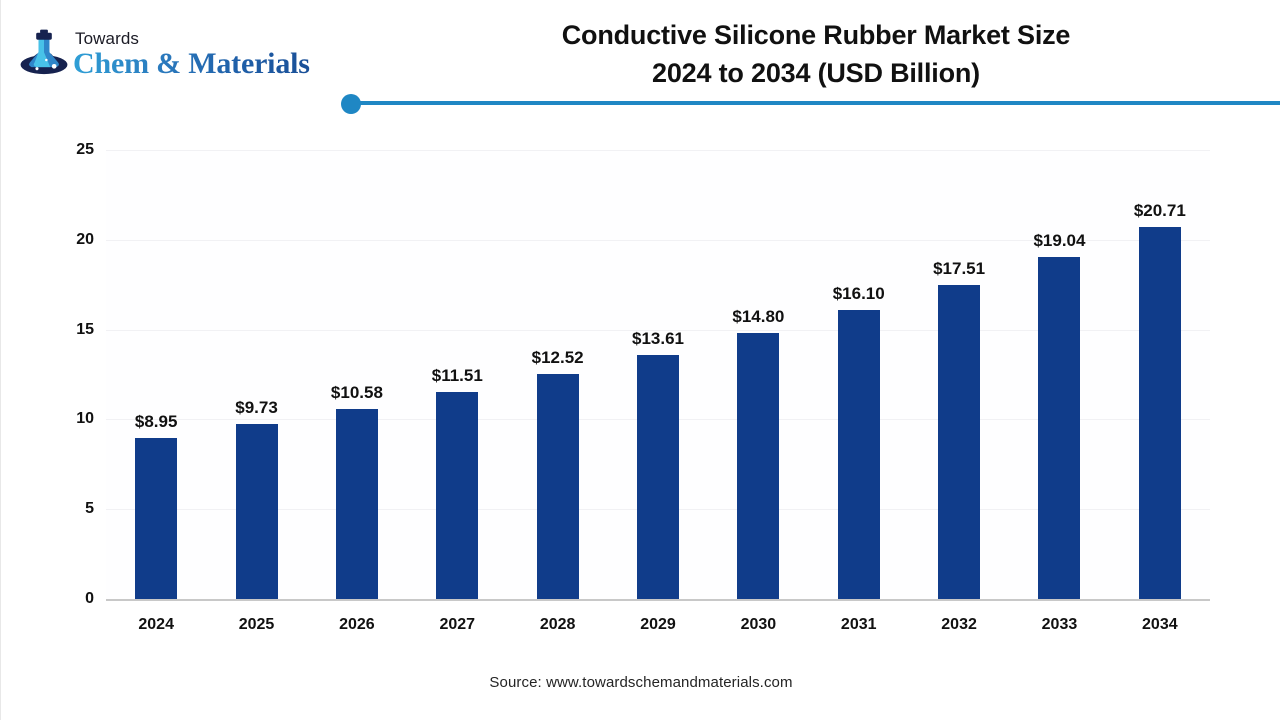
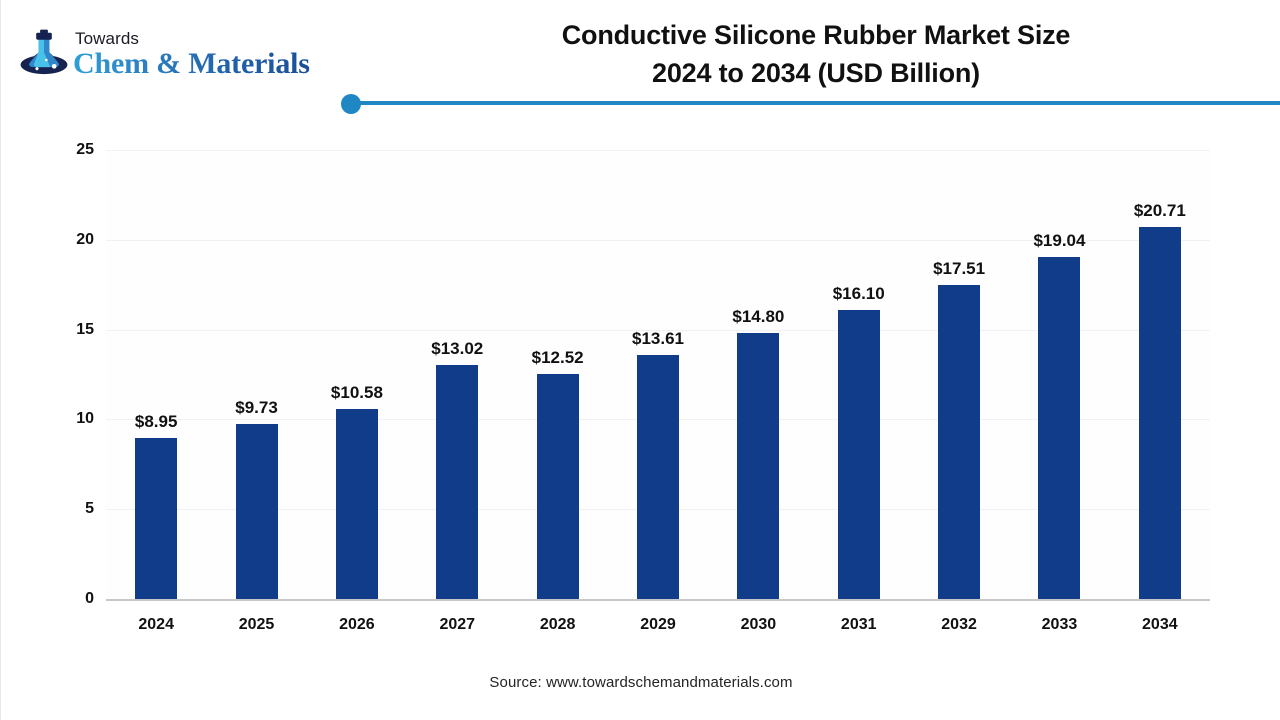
2027: $11.51 -> $13.02
